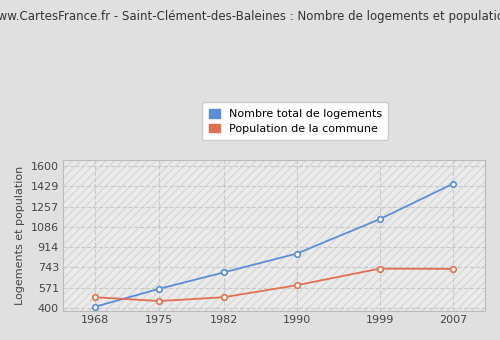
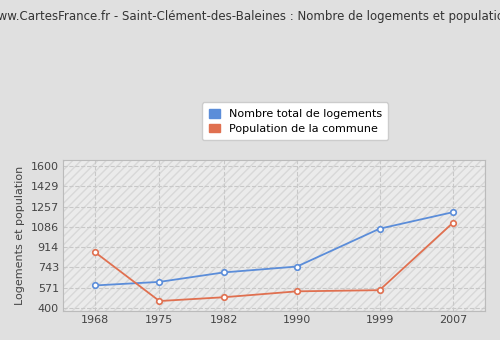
Nombre total de logements/1968: 410 -> 590
Population de la commune/1968: 490 -> 870
Nombre total de logements/1975: 560 -> 620
Nombre total de logements/1990: 860 -> 750
Population de la commune/1990: 590 -> 540
Nombre total de logements/1999: 1150 -> 1070
Population de la commune/1999: 730 -> 550
Nombre total de logements/2007: 1450 -> 1210
Population de la commune/2007: 730 -> 1120
